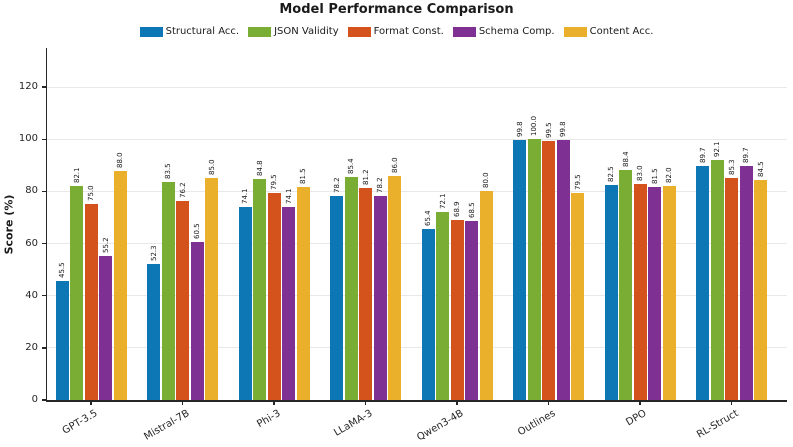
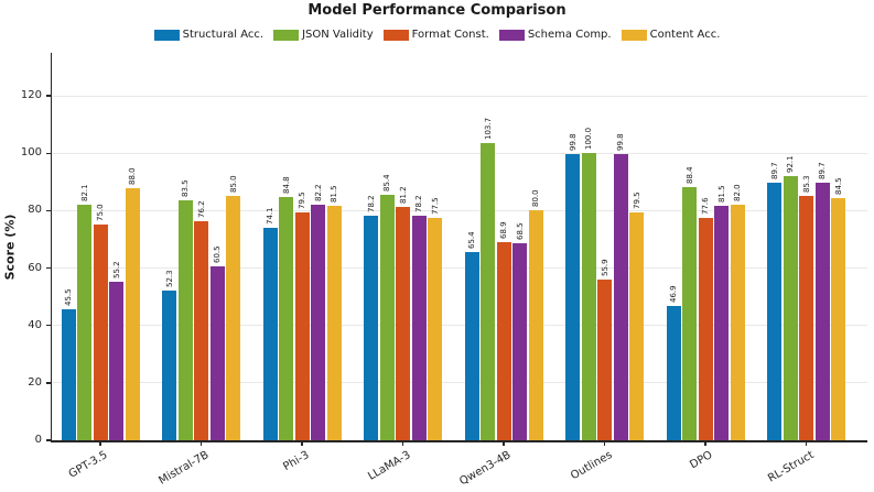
Schema Comp./Phi-3: 74.1 -> 82.2
Content Acc./LLaMA-3: 86.0 -> 77.5
JSON Validity/Qwen3-4B: 72.1 -> 103.7
Format Const./Outlines: 99.5 -> 55.9
Structural Acc./DPO: 82.5 -> 46.9
Format Const./DPO: 83.0 -> 77.6
